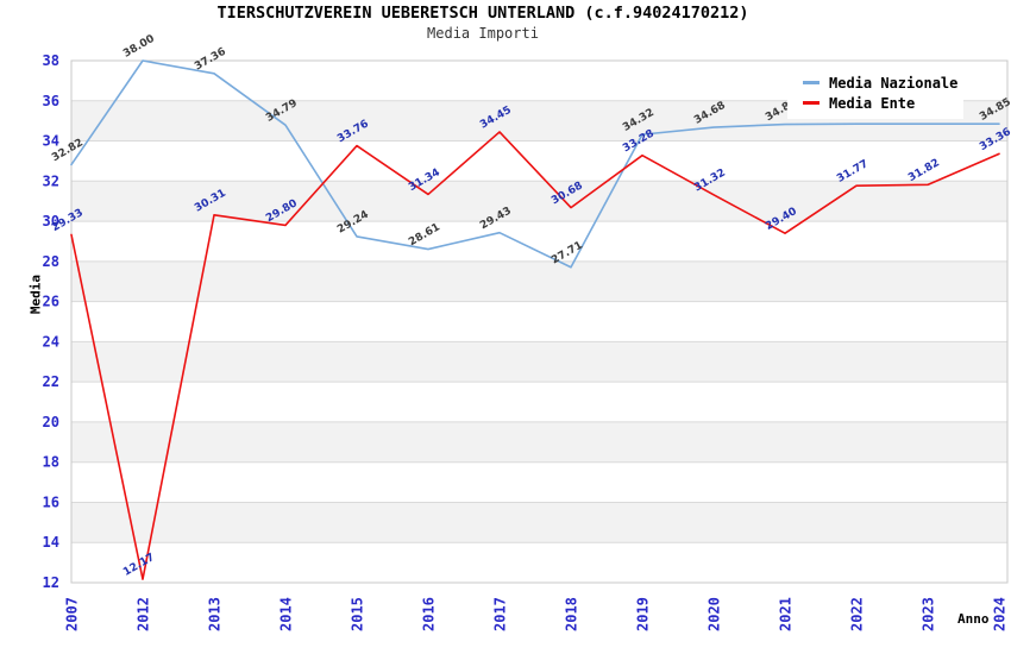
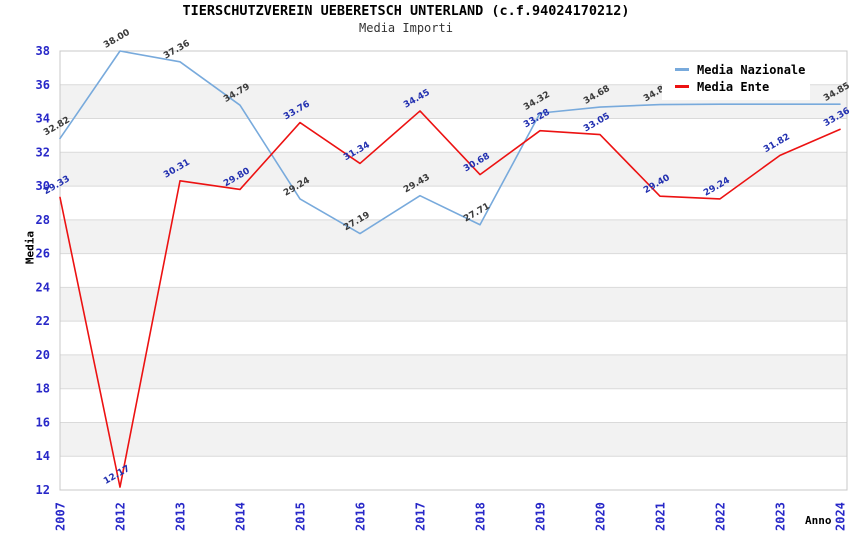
Media Nazionale/2016: 28.61 -> 27.19
Media Ente/2020: 31.32 -> 33.05
Media Ente/2022: 31.77 -> 29.24
